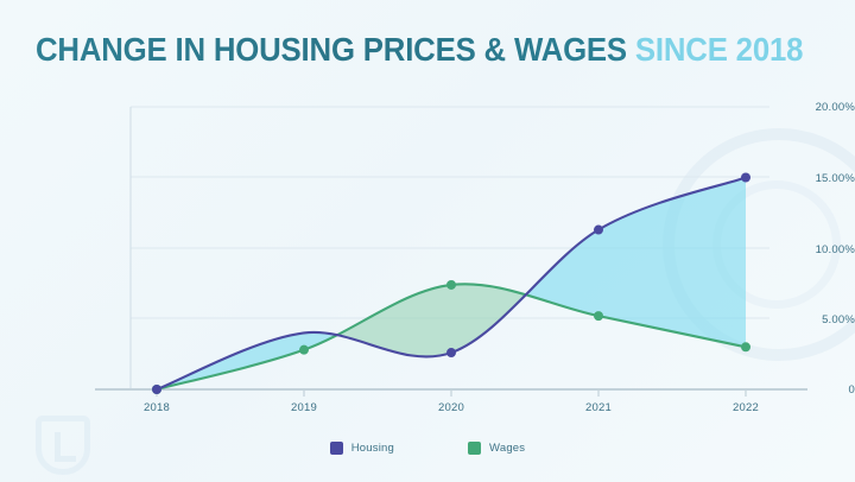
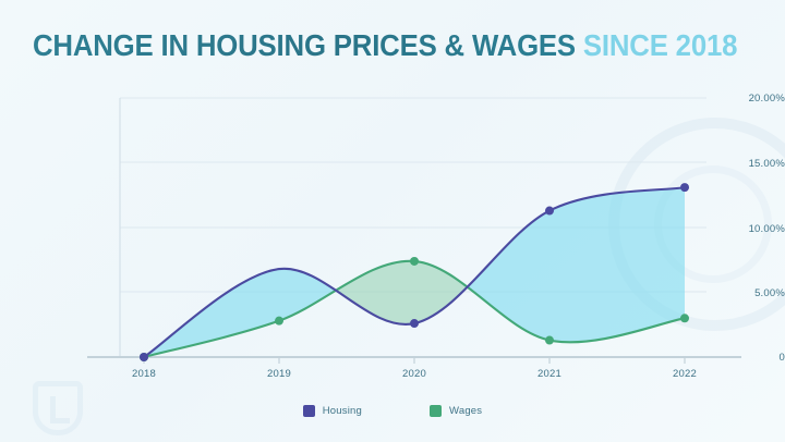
Housing/2019: 4.0% -> 6.8%
Wages/2021: 5.2% -> 1.3%
Housing/2022: 15.0% -> 13.1%
